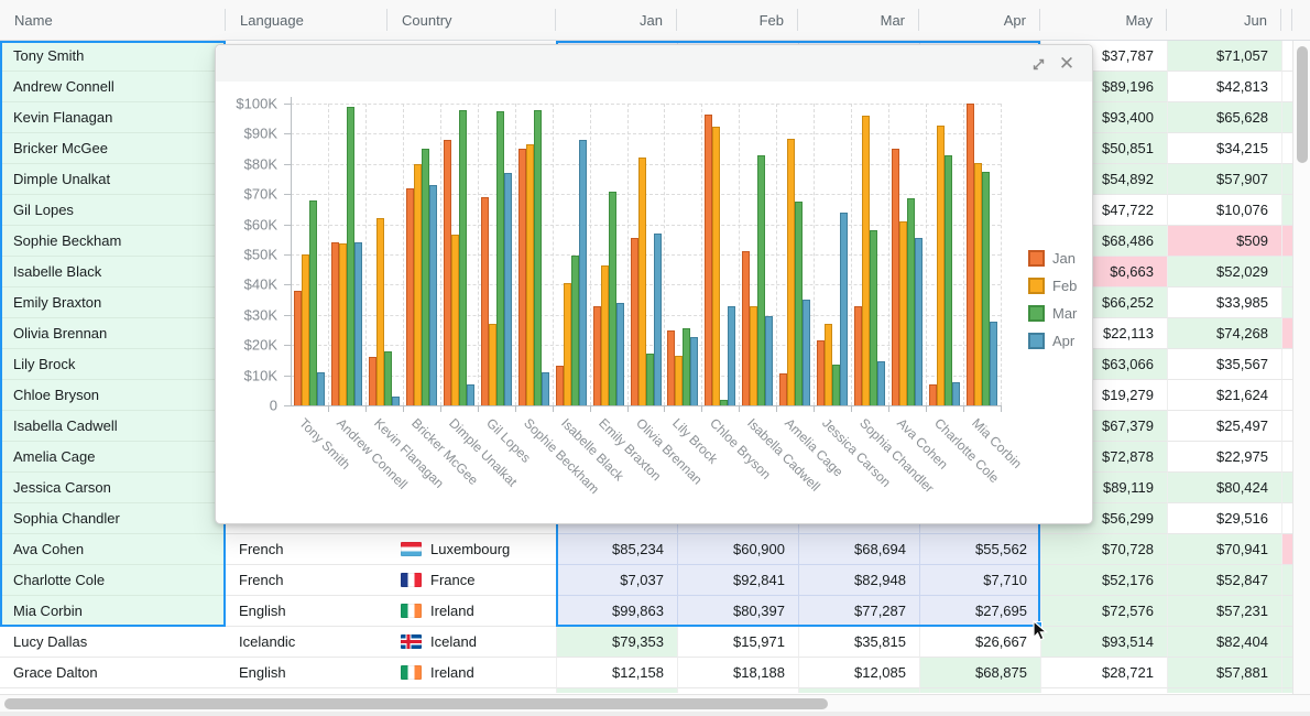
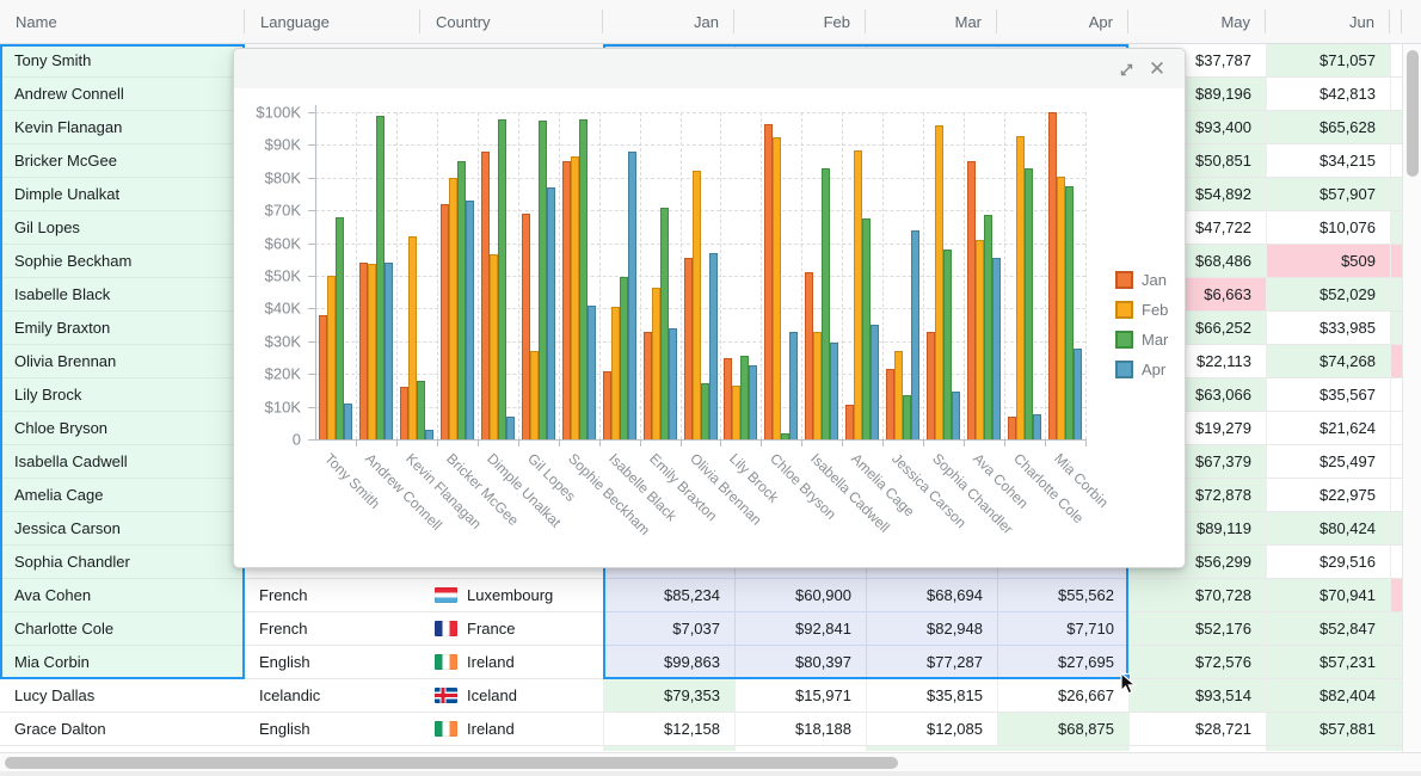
Apr/Sophie Beckham: $11K -> $41K
Jan/Isabelle Black: $13K -> $21K
